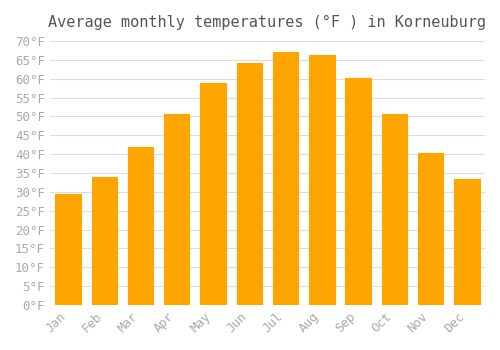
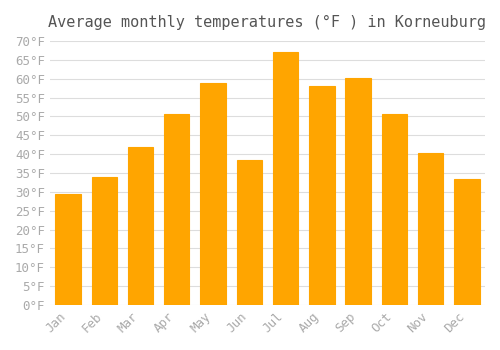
Jun: 64.2°F -> 38.5°F
Aug: 66.2°F -> 58.0°F
